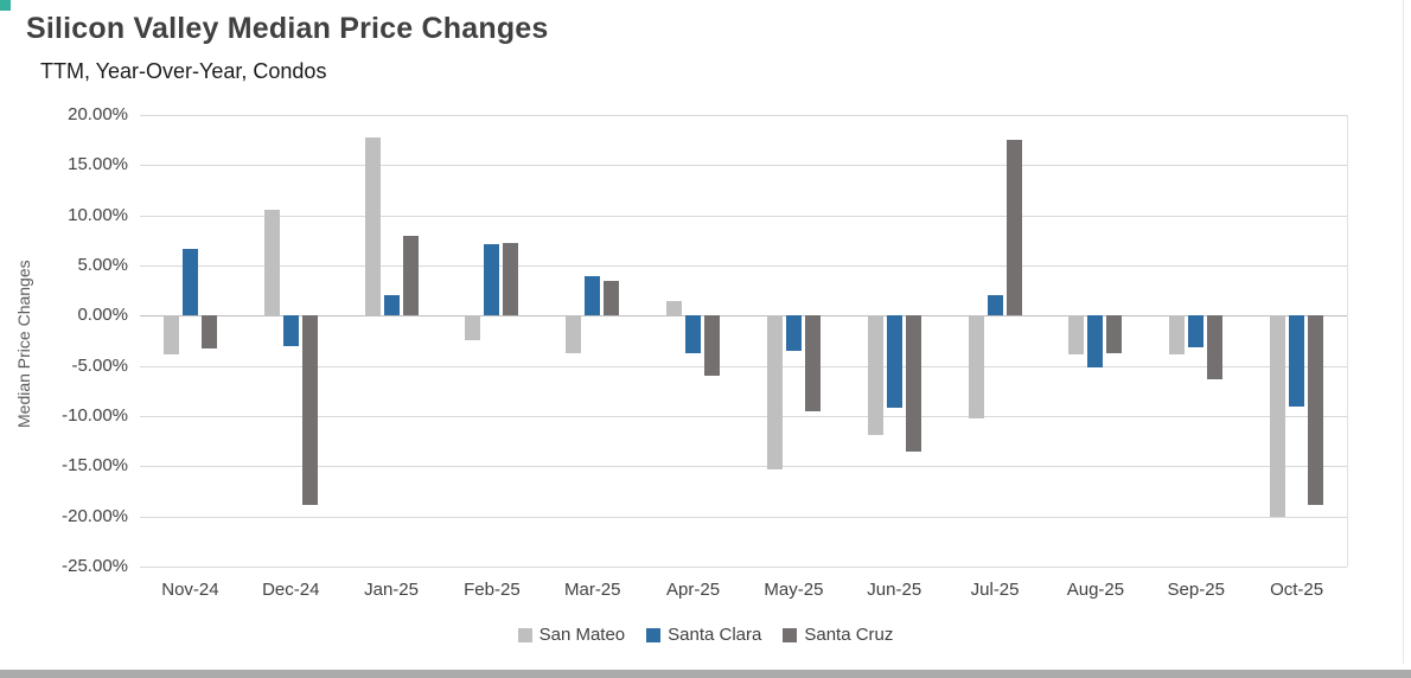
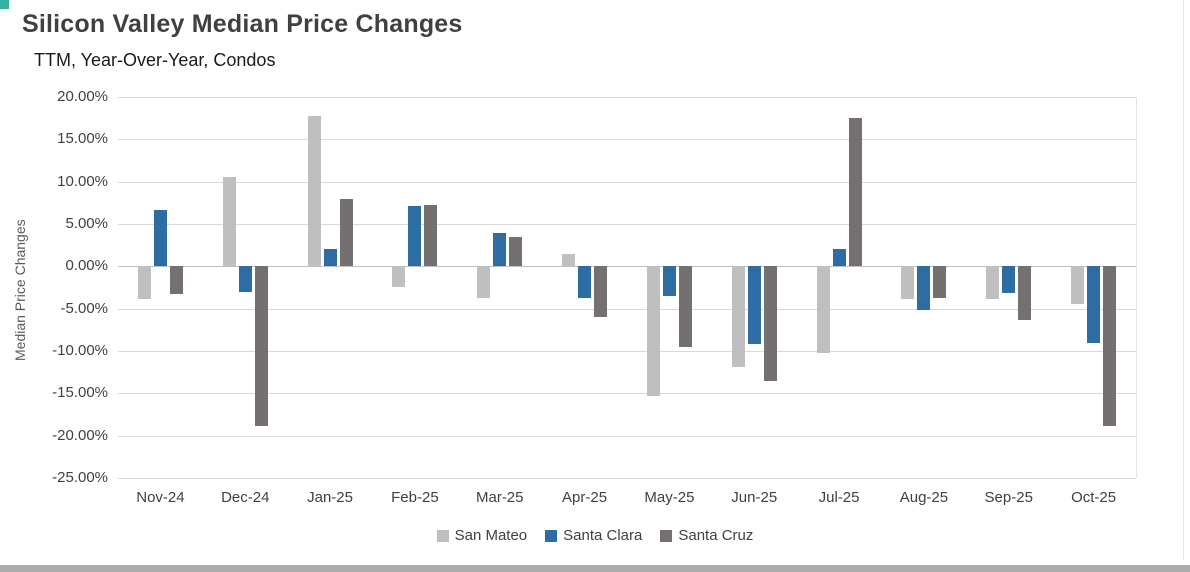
San Mateo/Oct-25: -20% -> -4%
